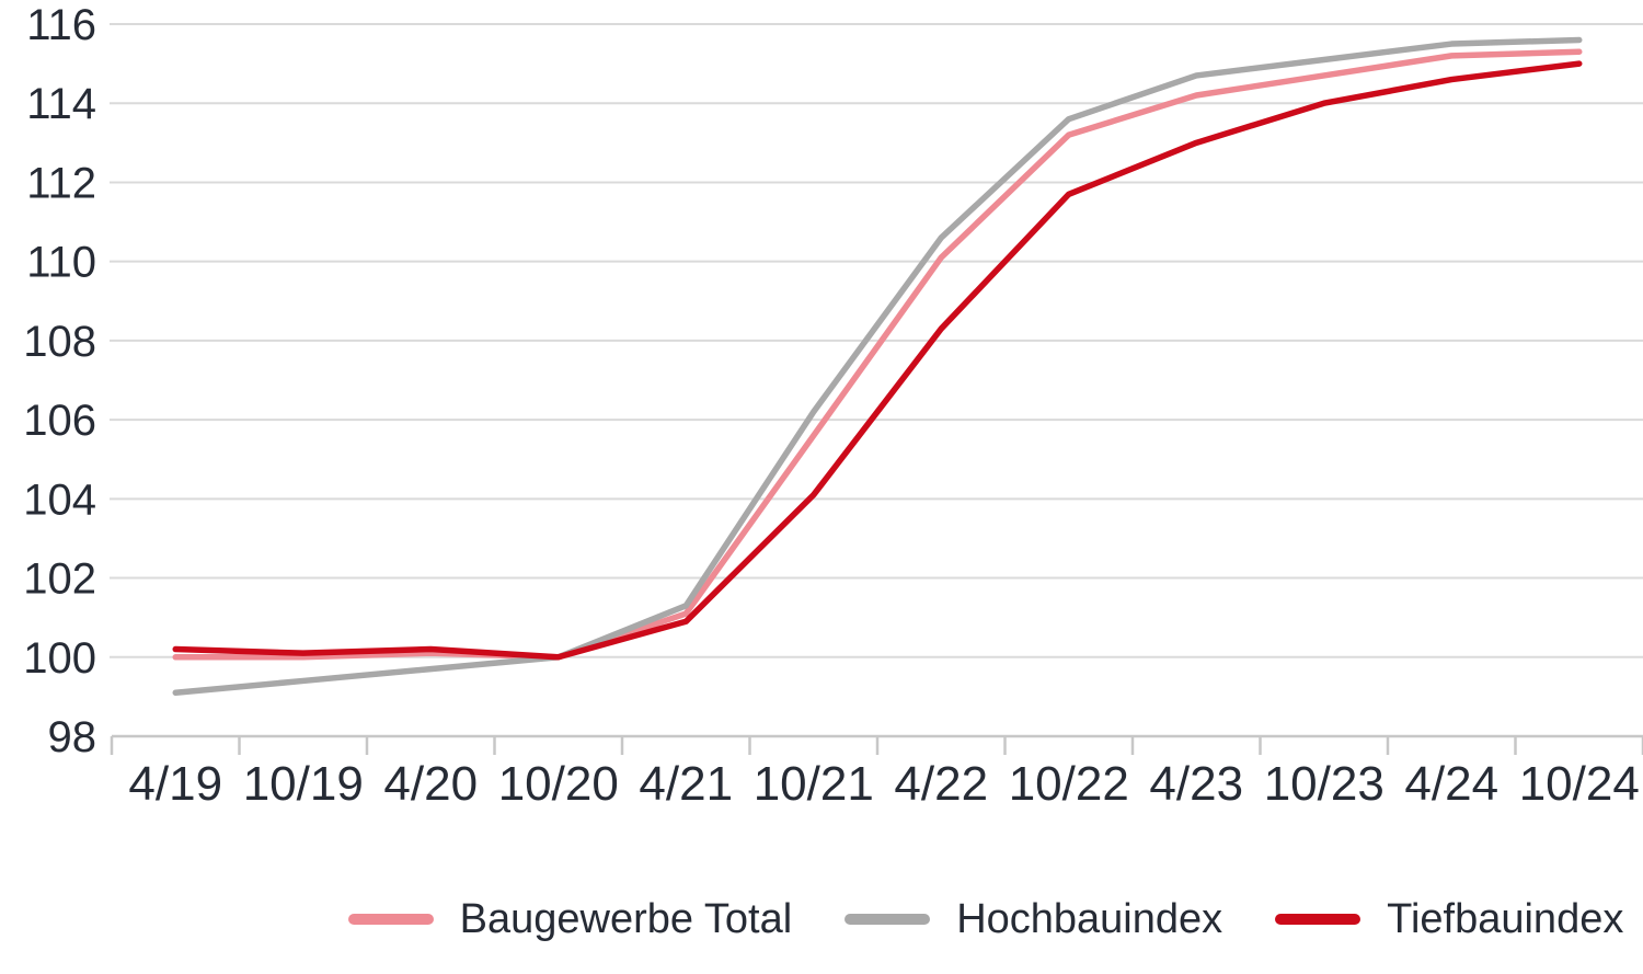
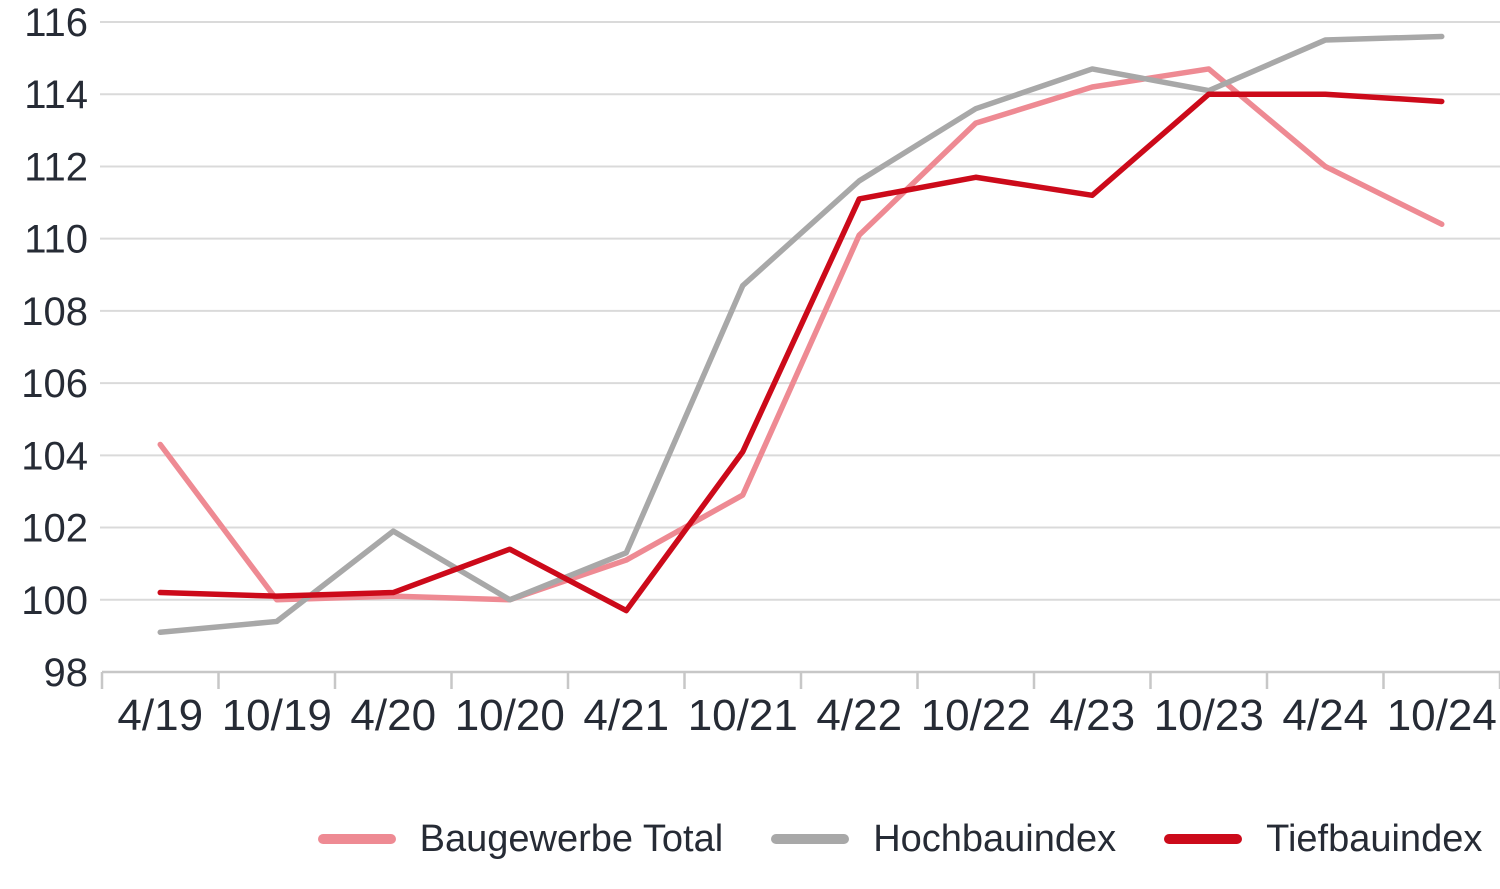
Baugewerbe Total/4/19: 100.0 -> 104.3
Hochbauindex/4/20: 99.7 -> 101.9
Tiefbauindex/10/20: 100.0 -> 101.4
Tiefbauindex/4/21: 100.9 -> 99.7
Baugewerbe Total/10/21: 105.6 -> 102.9
Hochbauindex/10/21: 106.2 -> 108.7
Hochbauindex/4/22: 110.6 -> 111.6
Tiefbauindex/4/22: 108.3 -> 111.1
Tiefbauindex/4/23: 113.0 -> 111.2
Hochbauindex/10/23: 115.1 -> 114.1
Baugewerbe Total/4/24: 115.2 -> 112.0
Tiefbauindex/4/24: 114.6 -> 114.0
Baugewerbe Total/10/24: 115.3 -> 110.4
Tiefbauindex/10/24: 115.0 -> 113.8
